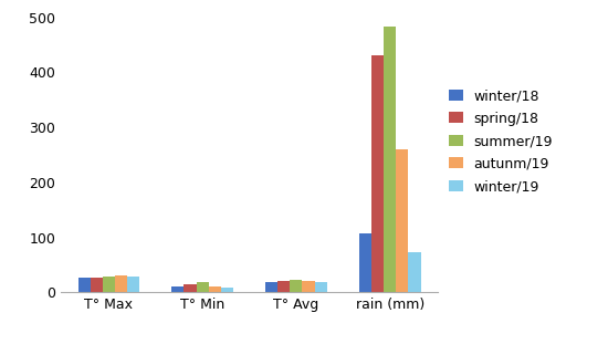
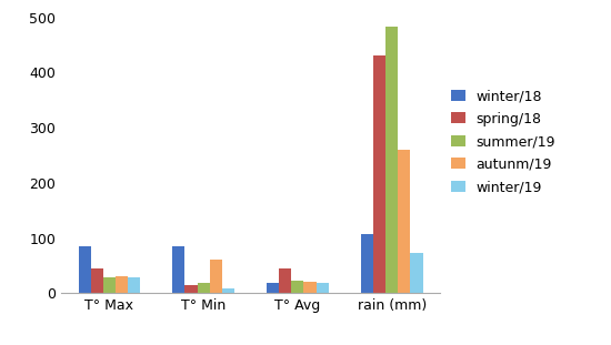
winter/18/T° Max: 27 -> 85
spring/18/T° Max: 27 -> 45
winter/18/T° Min: 10 -> 85
autunm/19/T° Min: 10 -> 60
spring/18/T° Avg: 21 -> 45
